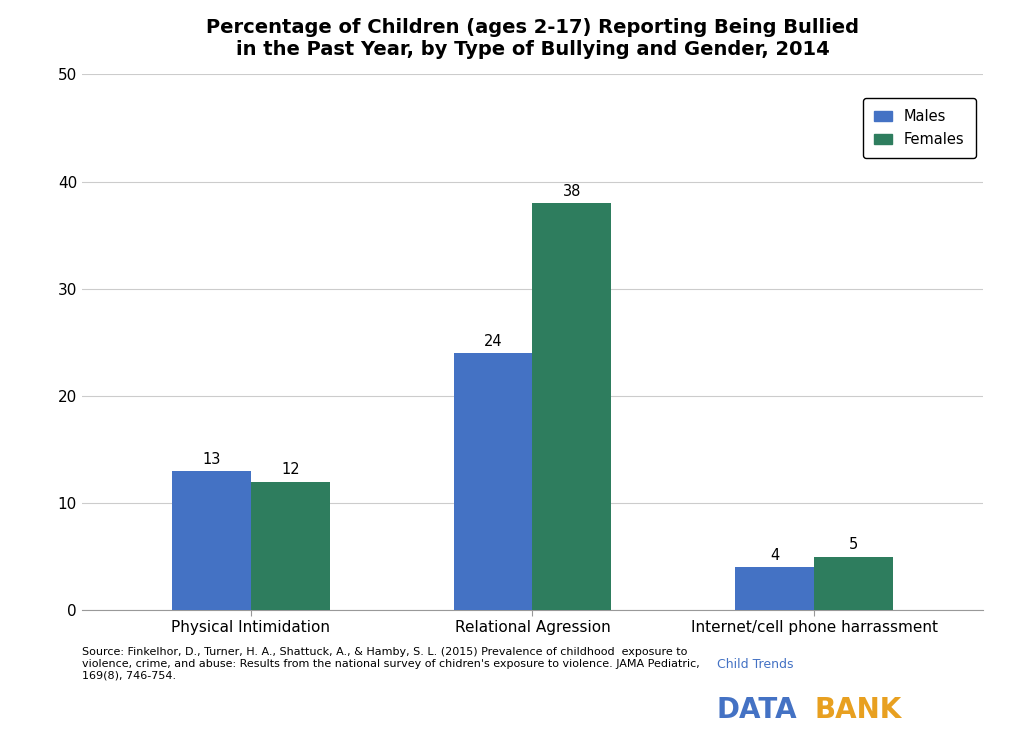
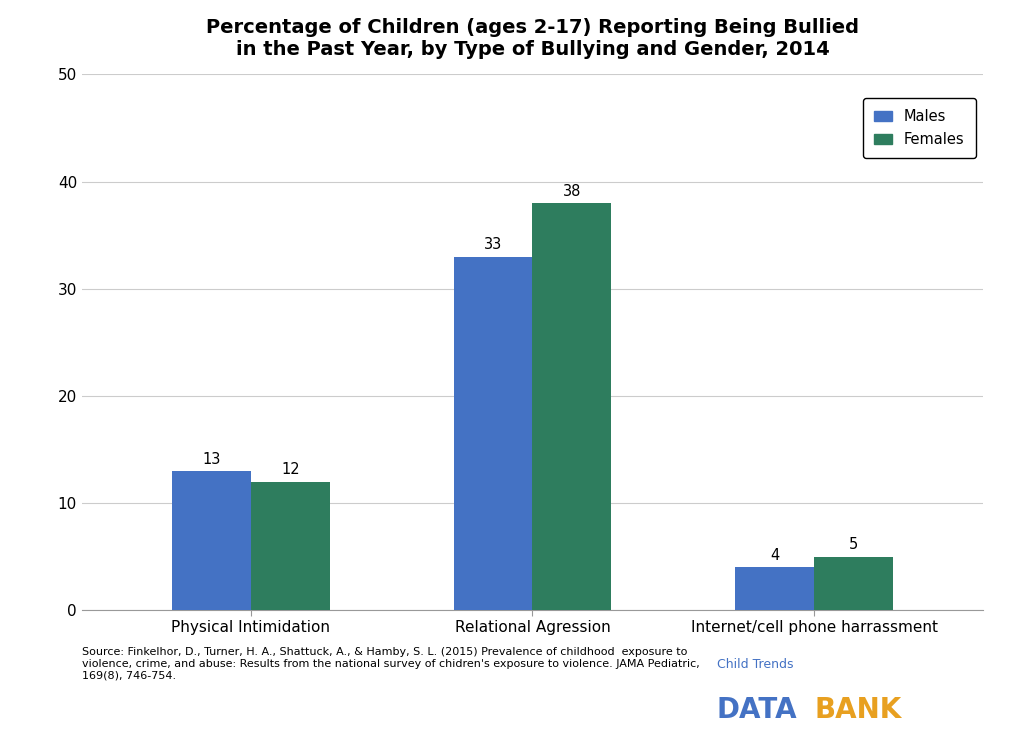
Males/Relational Agression: 24 -> 33
